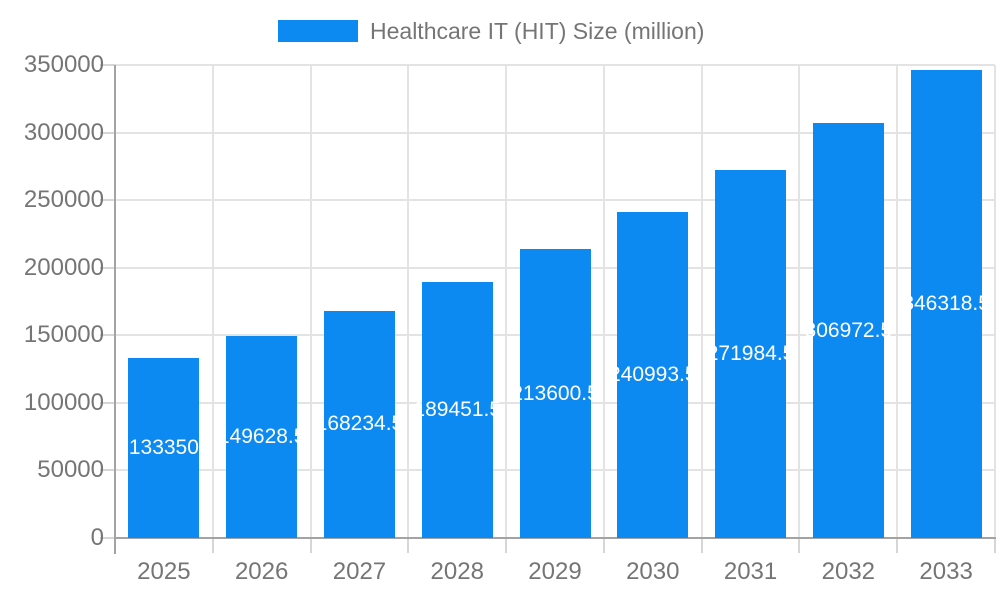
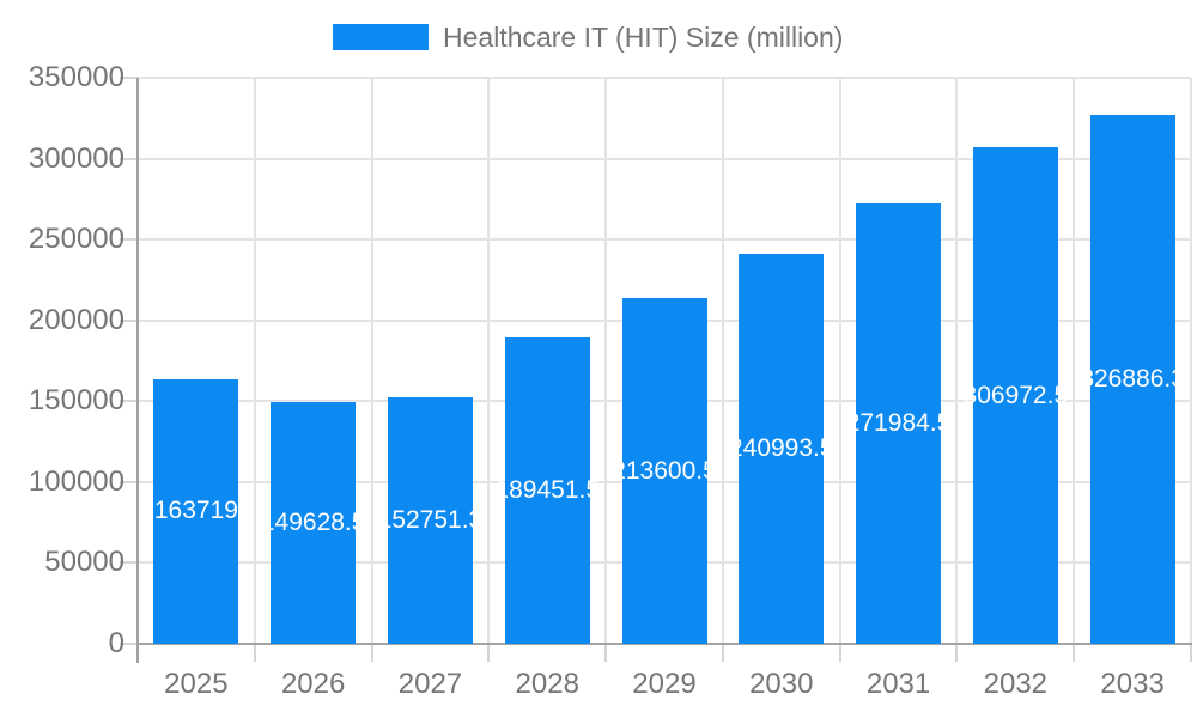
2025: 133350 -> 163719
2027: 168234.5 -> 152751.3
2033: 346318.5 -> 326886.3
